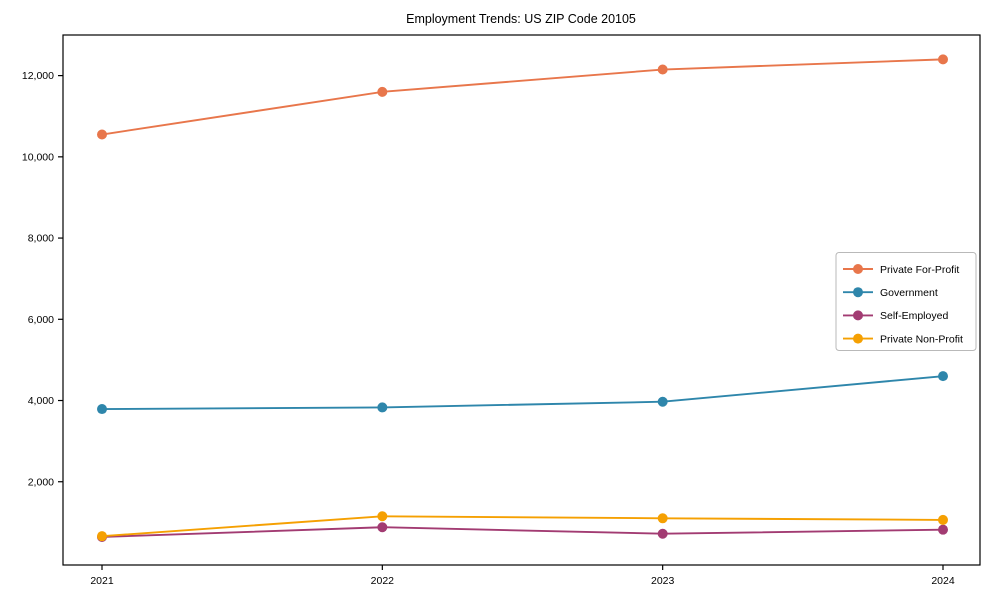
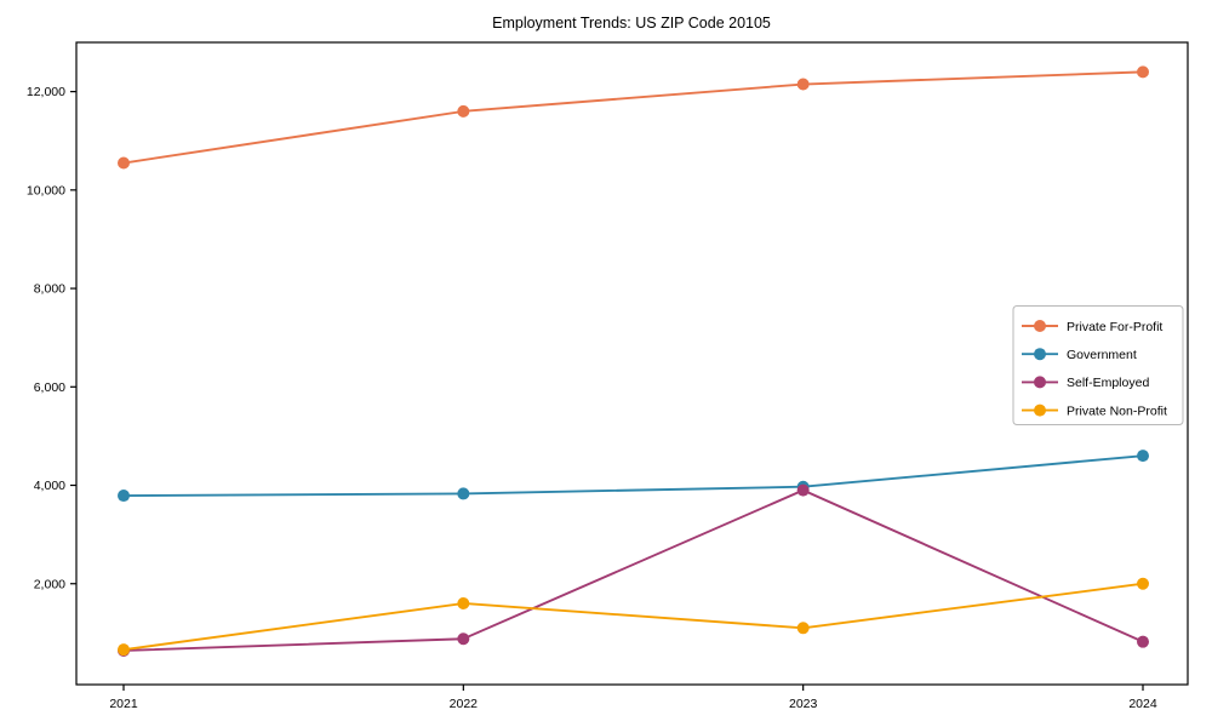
Private Non-Profit/2022: 1200 -> 1600
Self-Employed/2023: 700 -> 3900
Private Non-Profit/2024: 1100 -> 2000
